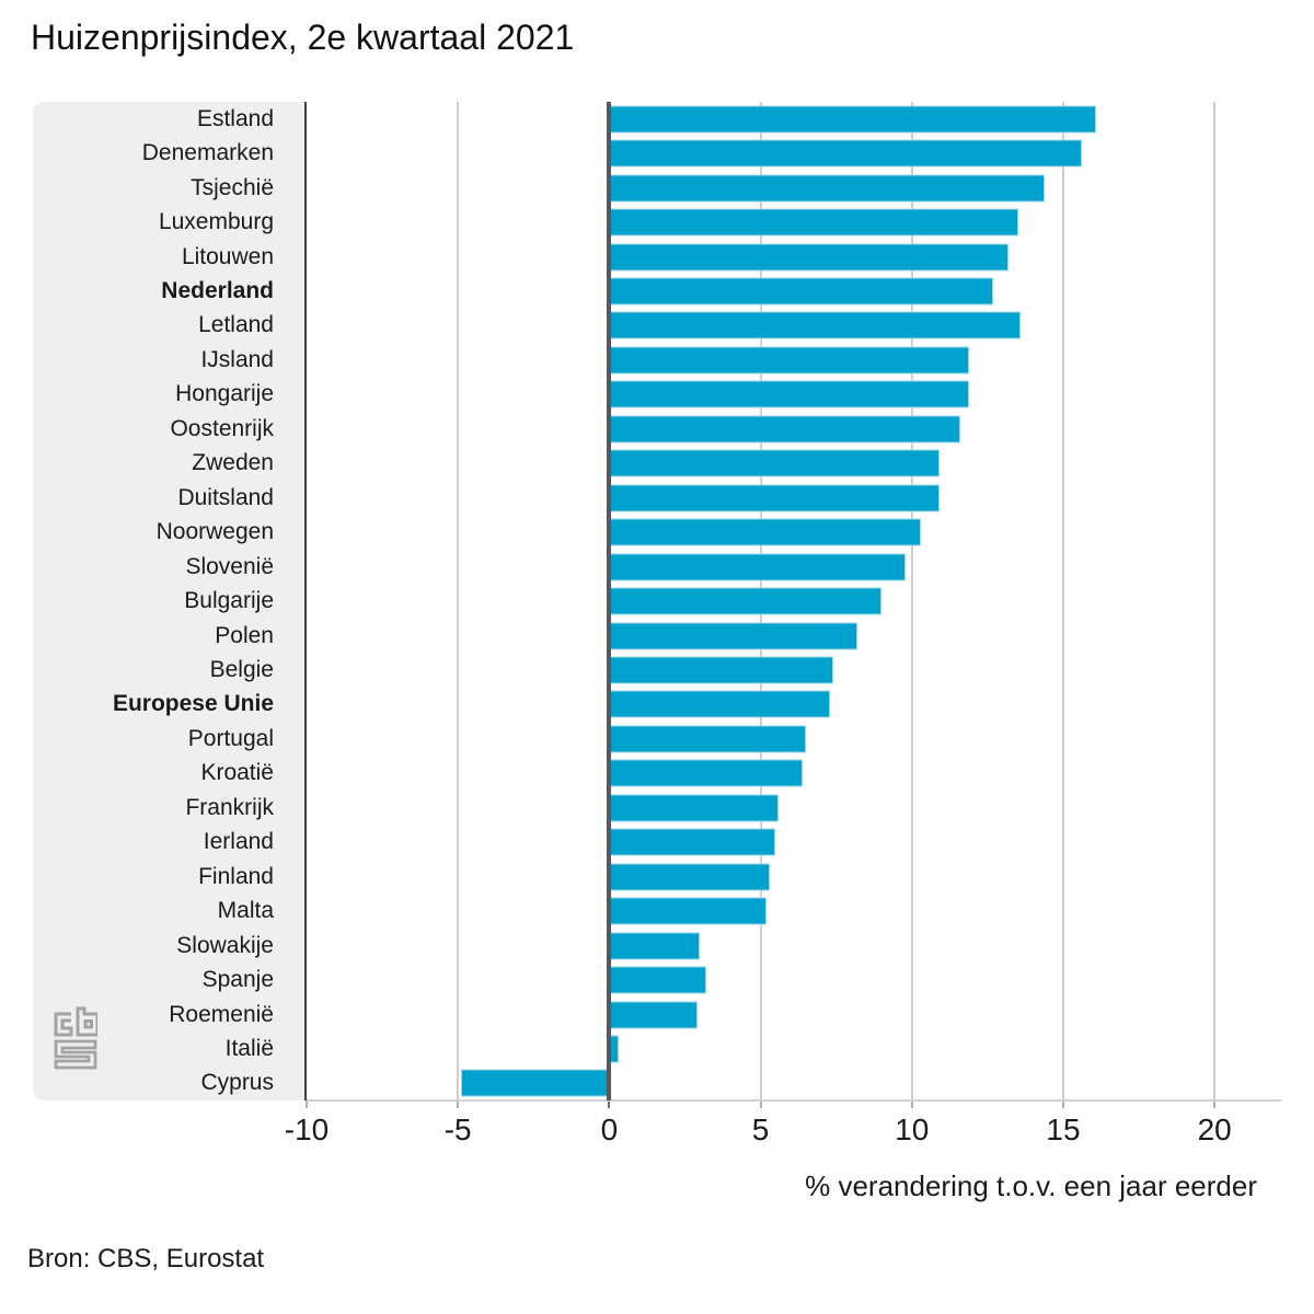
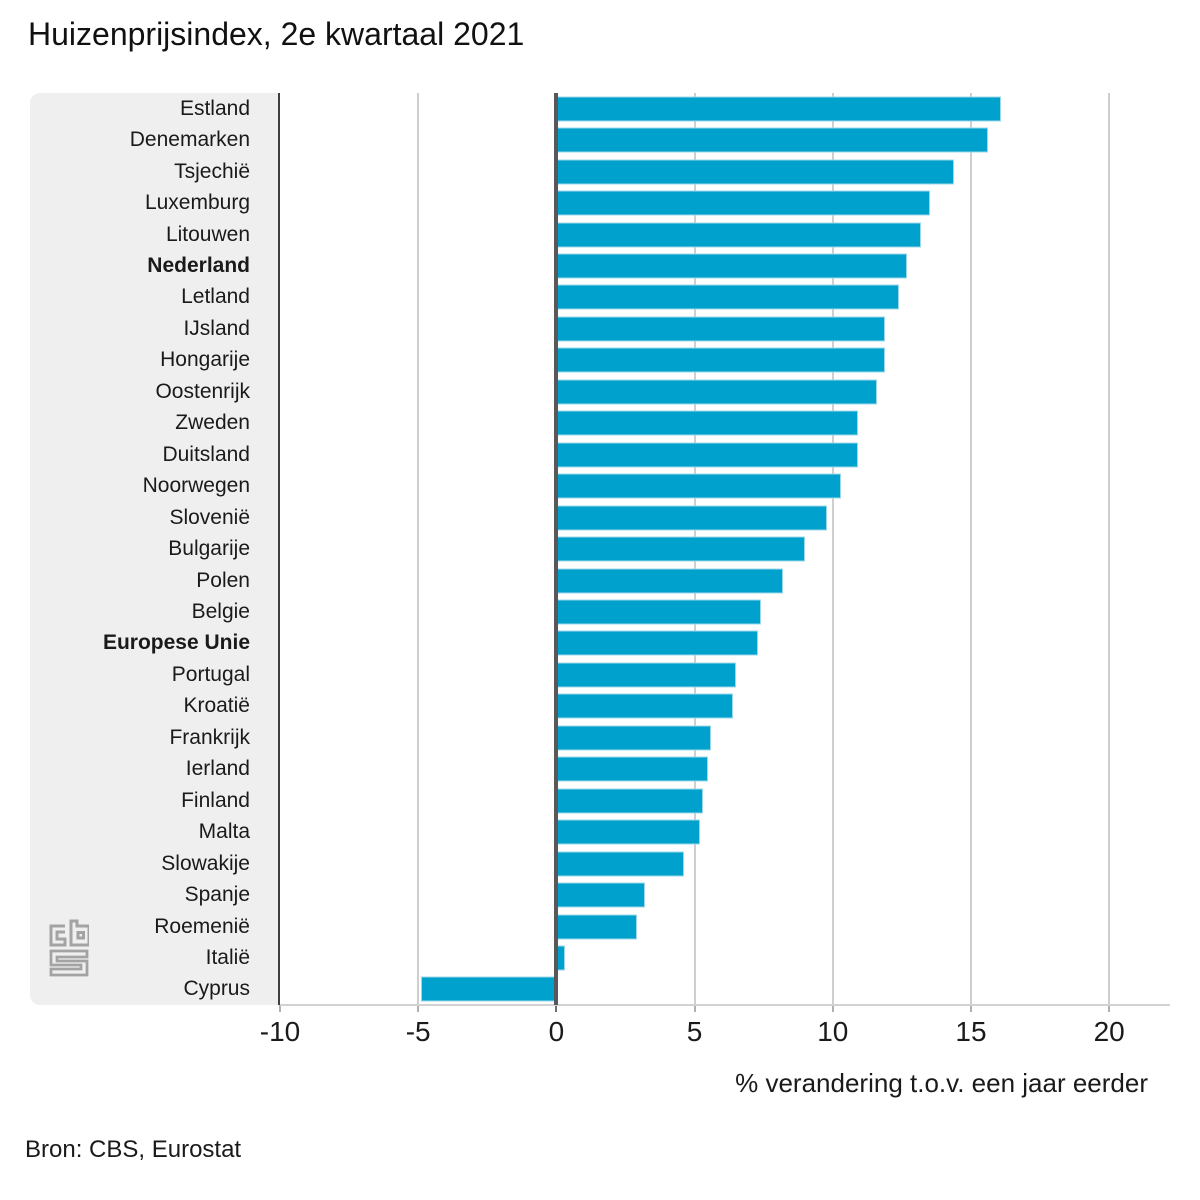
Letland: 13.6 -> 12.4
Slowakije: 3.0 -> 4.6
